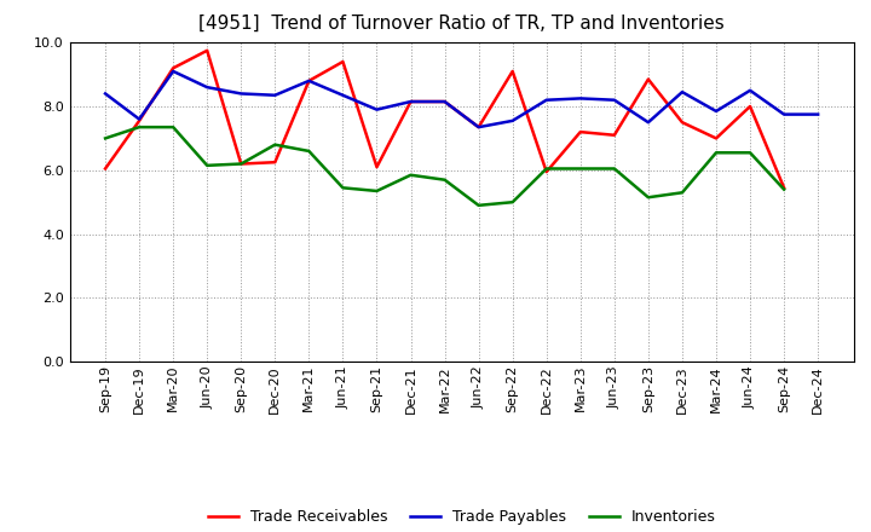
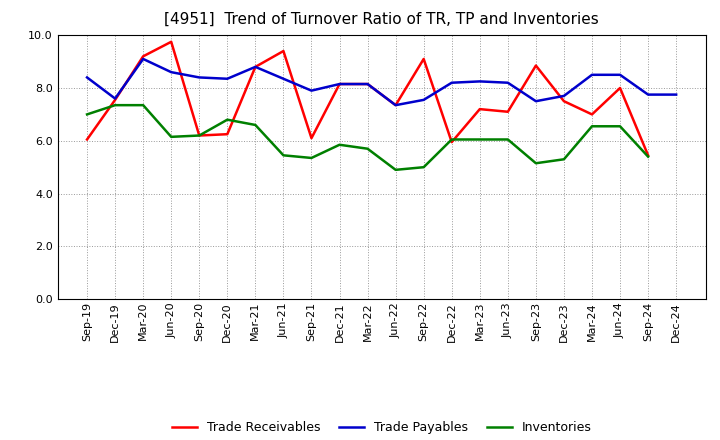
Trade Payables/Dec-23: 8.45 -> 7.70
Trade Payables/Mar-24: 7.85 -> 8.50
